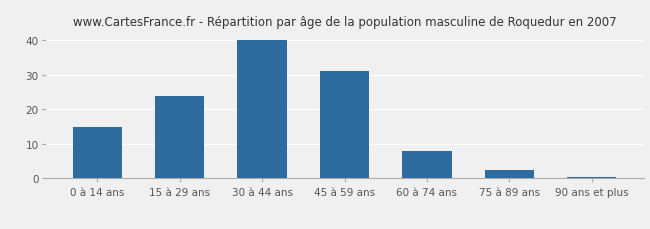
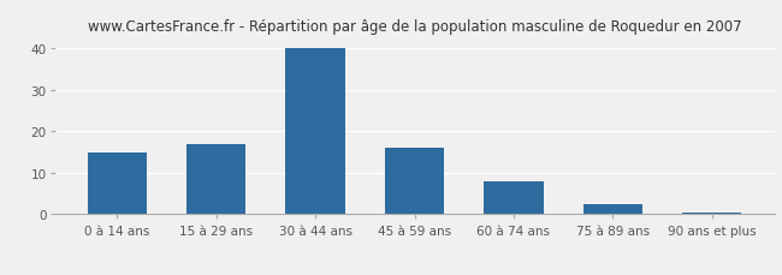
15 à 29 ans: 24.0 -> 17.0
45 à 59 ans: 31.0 -> 16.0
